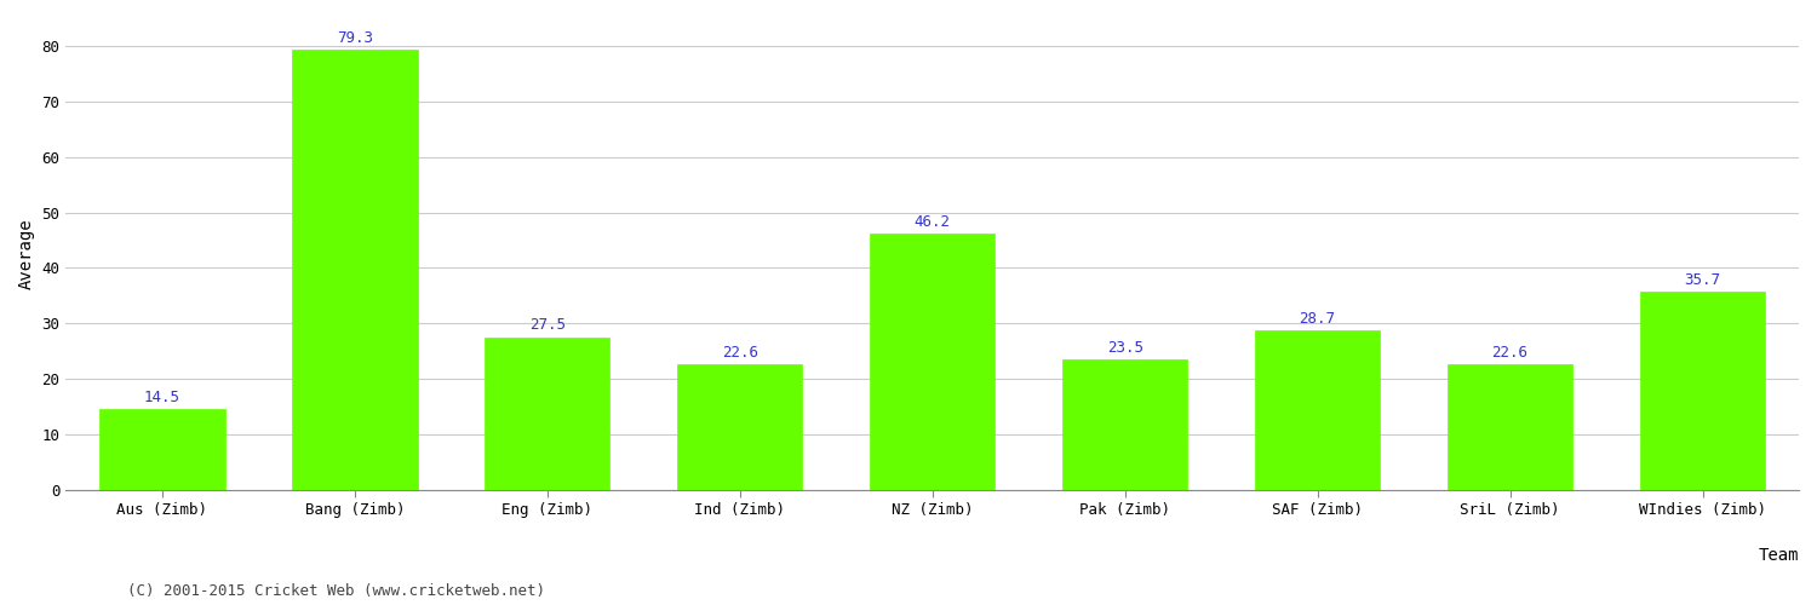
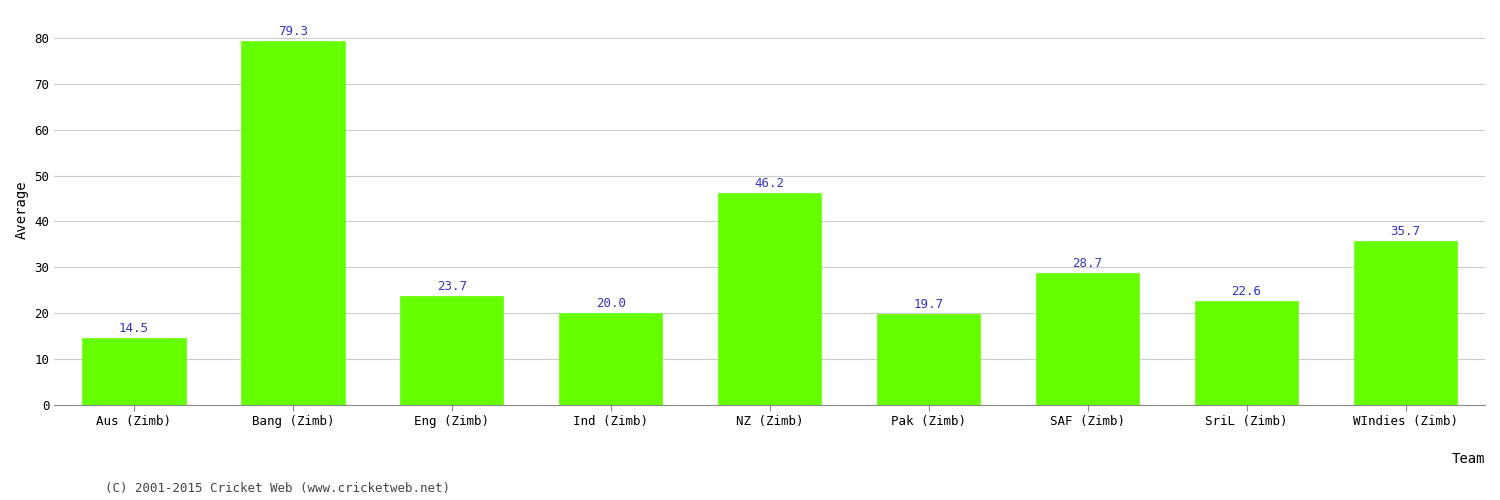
Eng (Zimb): 27.5 -> 23.7
Ind (Zimb): 22.6 -> 20.0
Pak (Zimb): 23.5 -> 19.7
